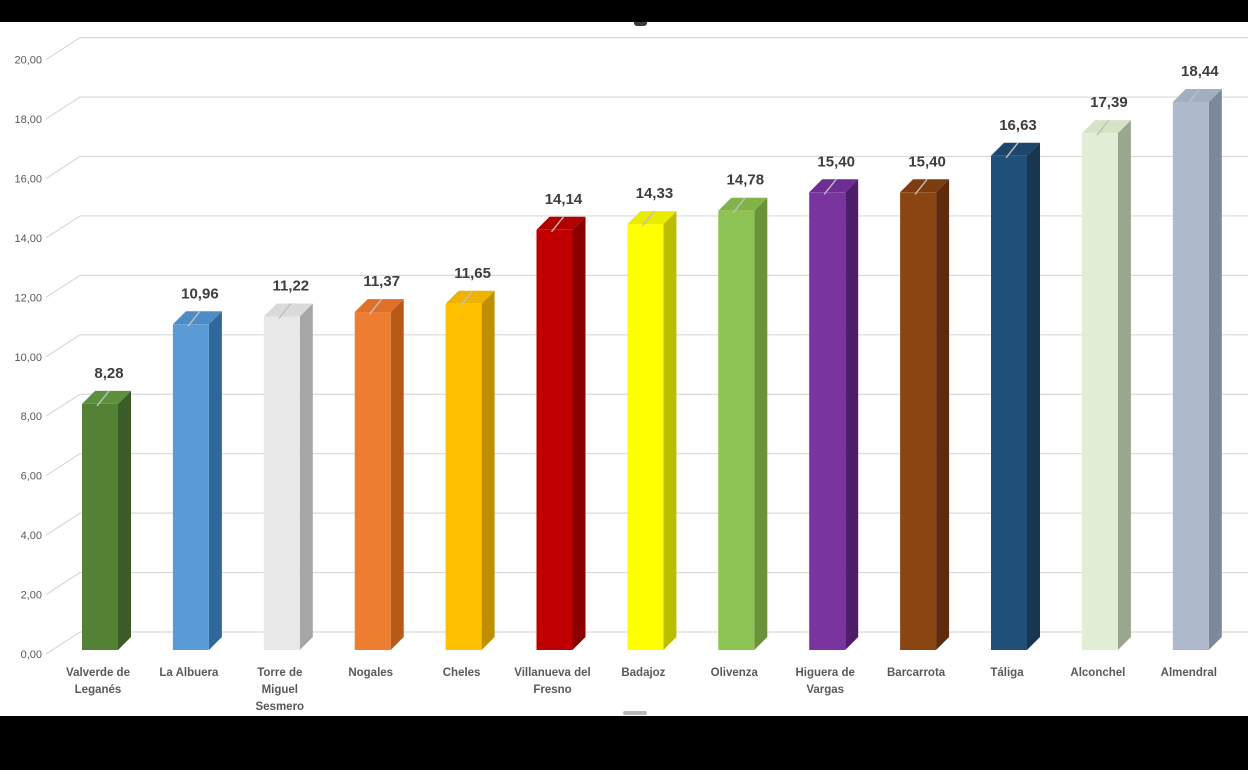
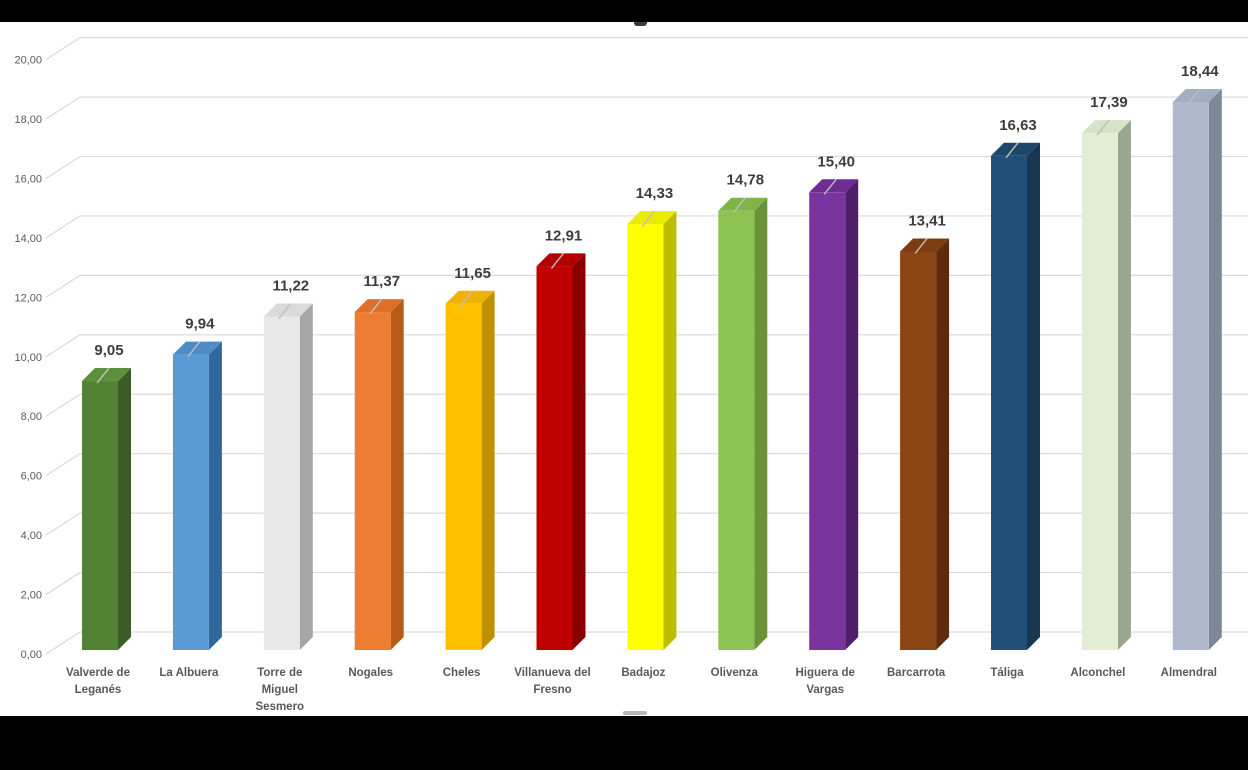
Valverde de Leganés: 8,28 -> 9,05
La Albuera: 10,96 -> 9,94
Villanueva del Fresno: 14,14 -> 12,91
Barcarrota: 15,40 -> 13,41
